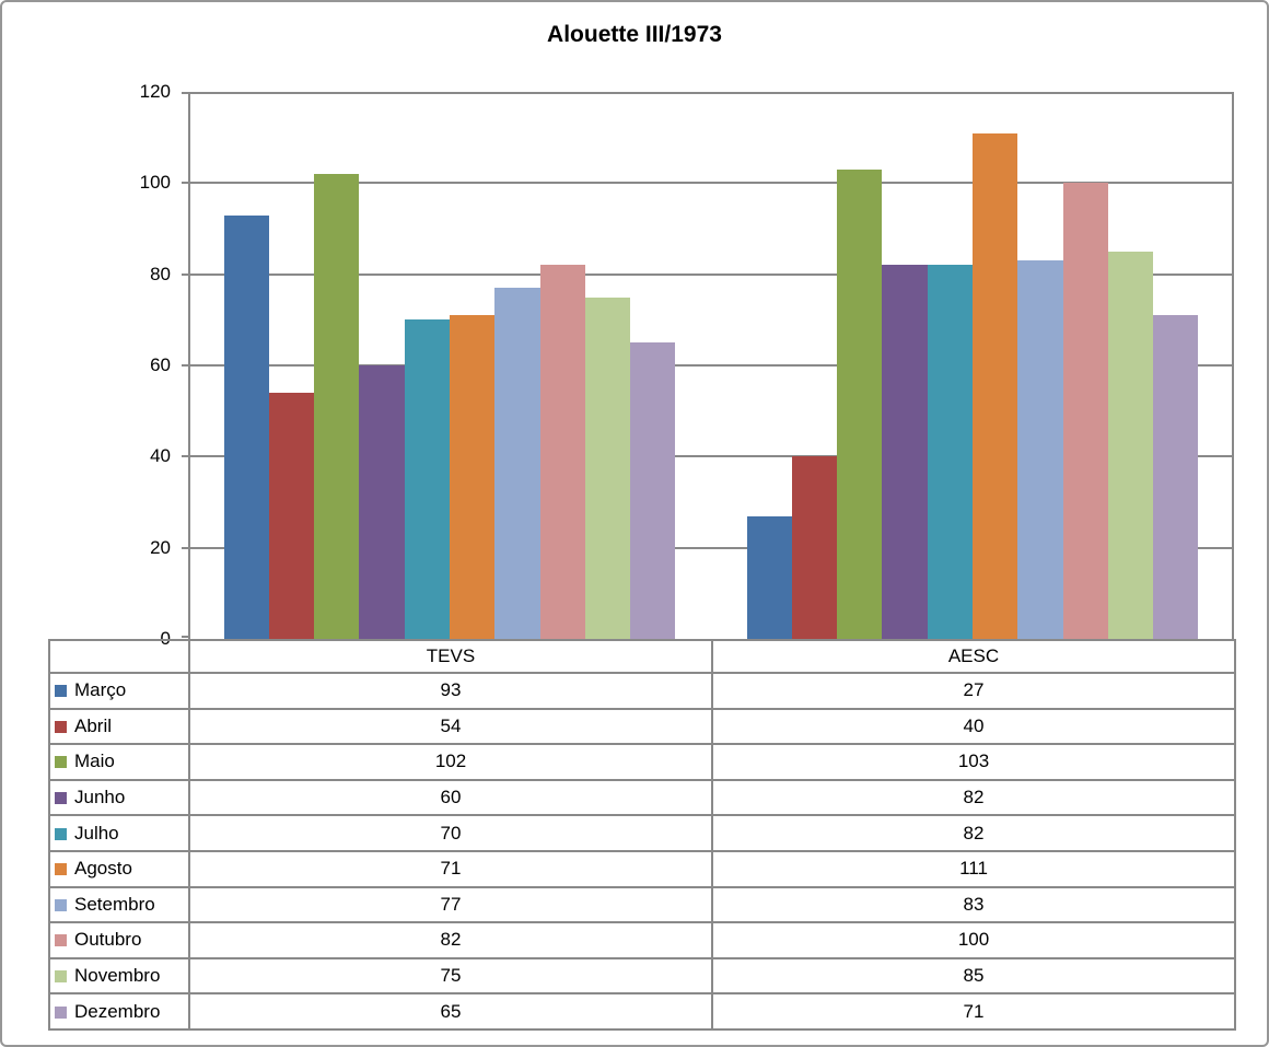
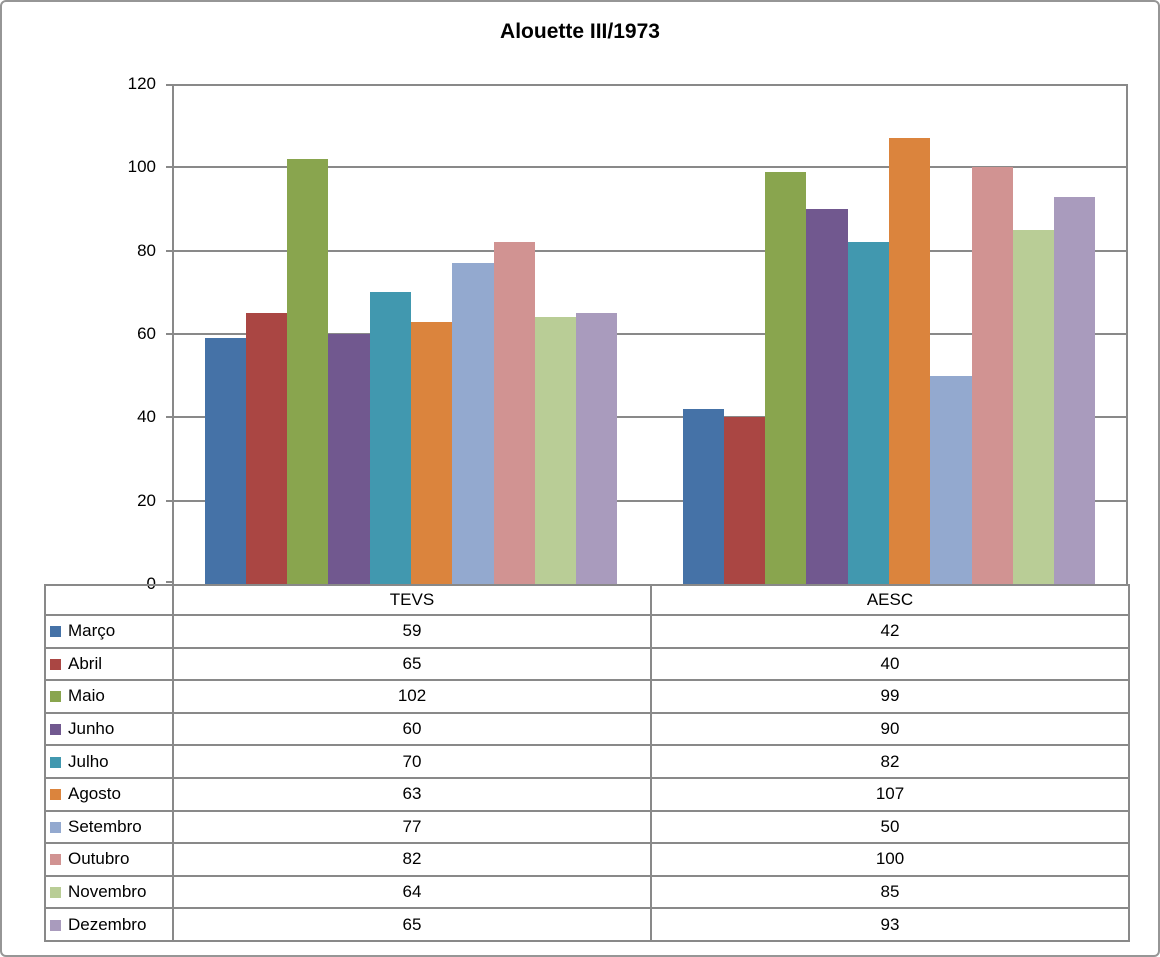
Março/TEVS: 93 -> 59
Abril/TEVS: 54 -> 65
Agosto/TEVS: 71 -> 63
Novembro/TEVS: 75 -> 64
Março/AESC: 27 -> 42
Maio/AESC: 103 -> 99
Junho/AESC: 82 -> 90
Agosto/AESC: 111 -> 107
Setembro/AESC: 83 -> 50
Dezembro/AESC: 71 -> 93
